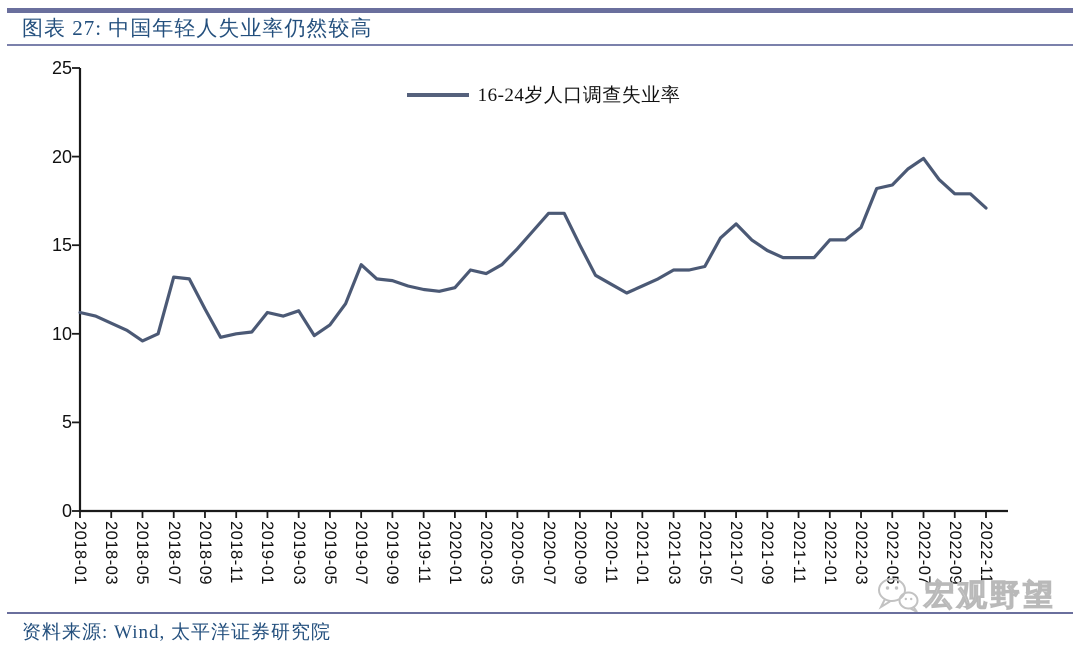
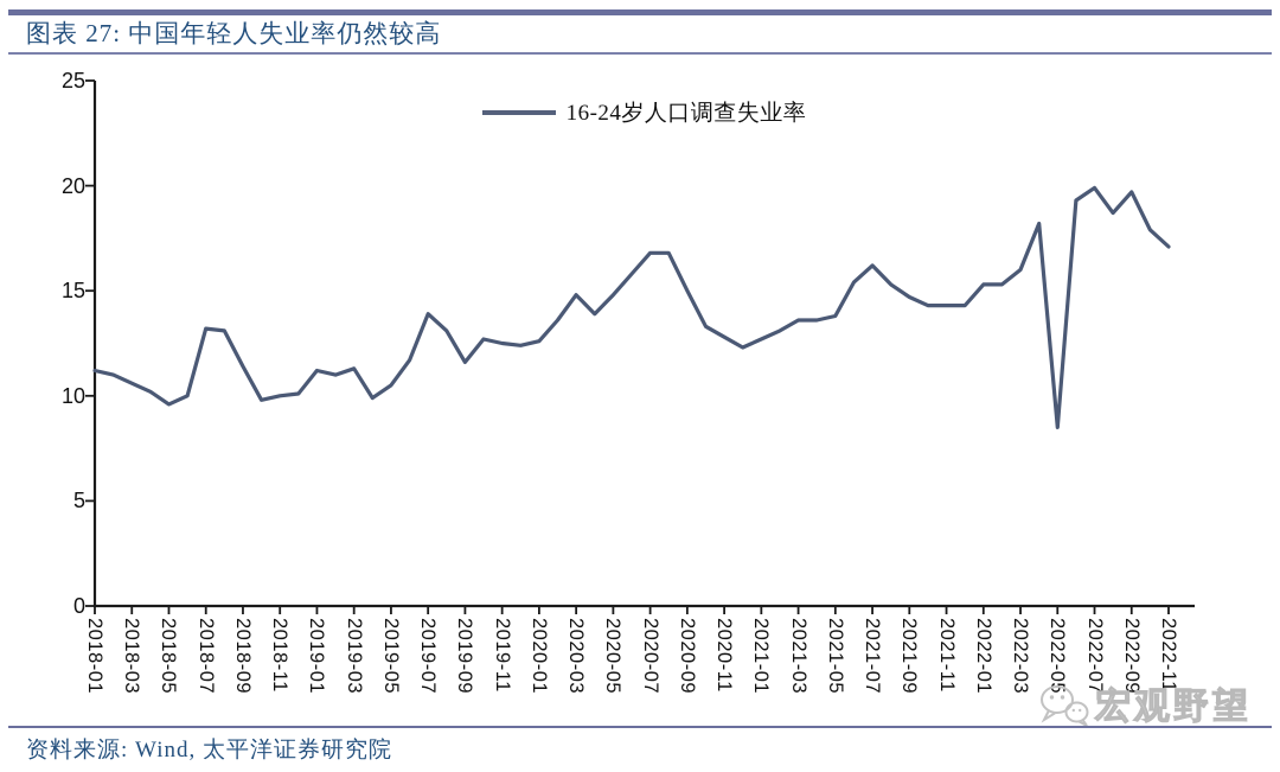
2019-09: 13.0 -> 11.6
2020-03: 13.4 -> 14.8
2022-05: 18.4 -> 8.5
2022-09: 17.9 -> 19.7
